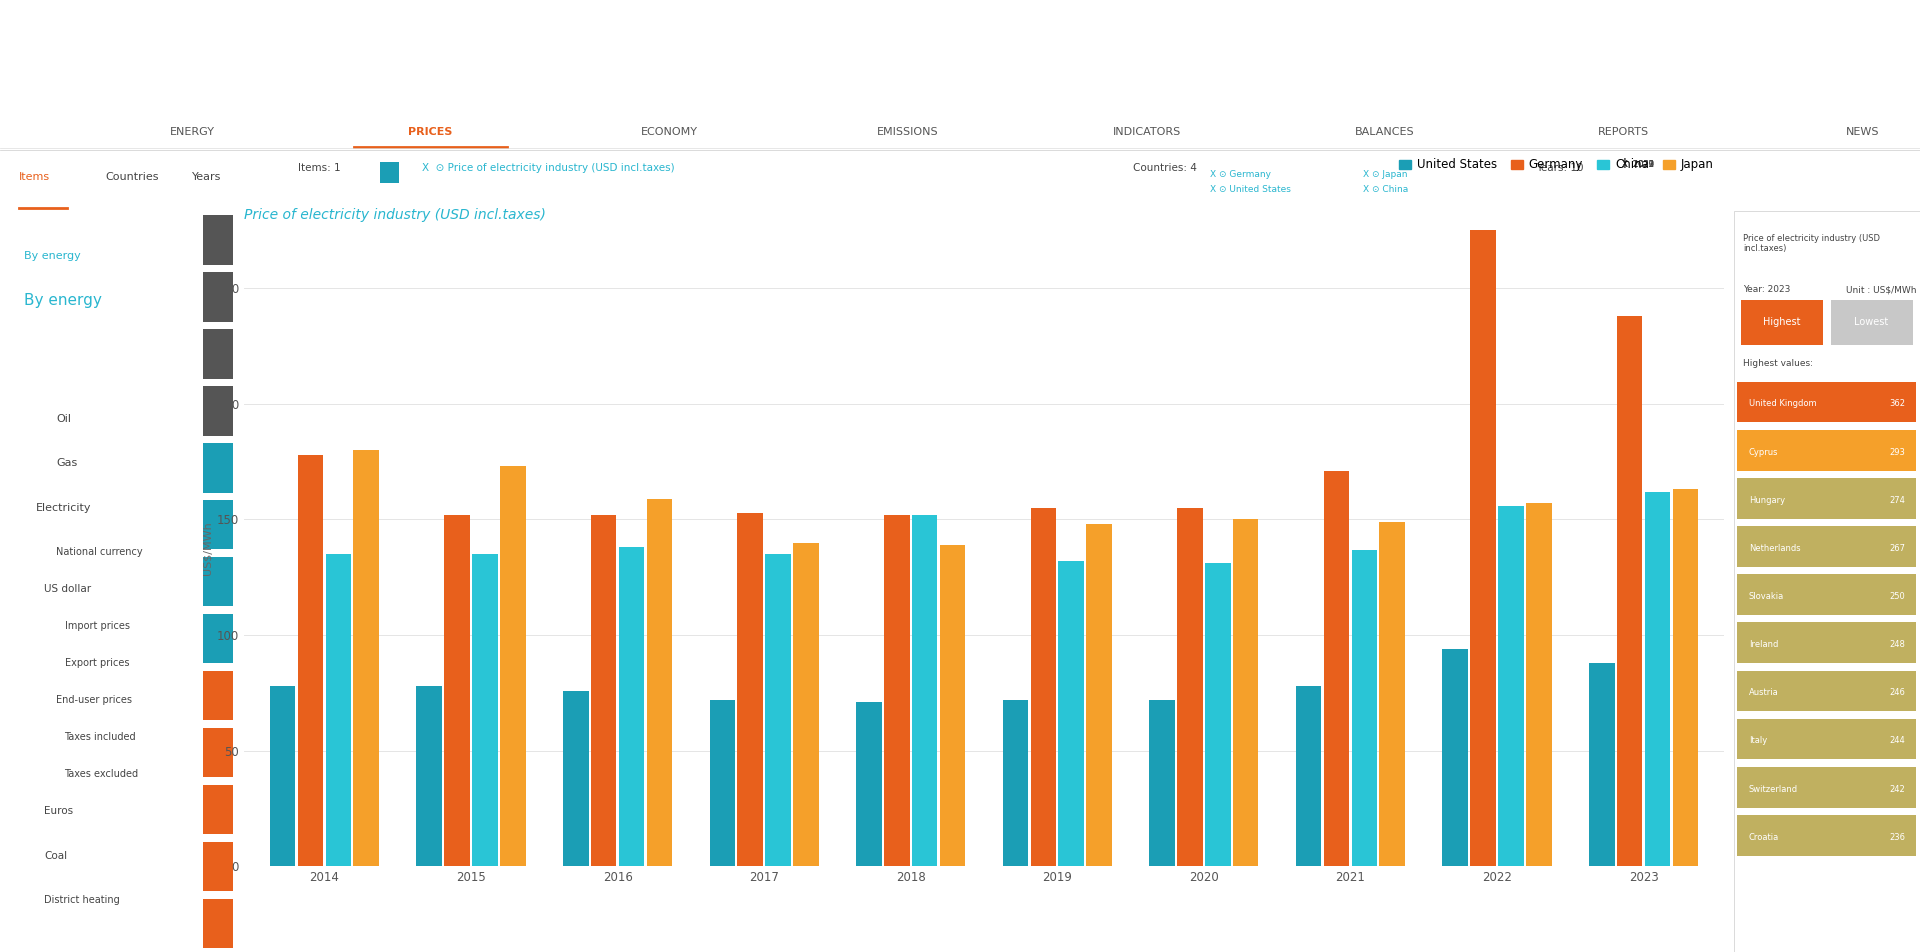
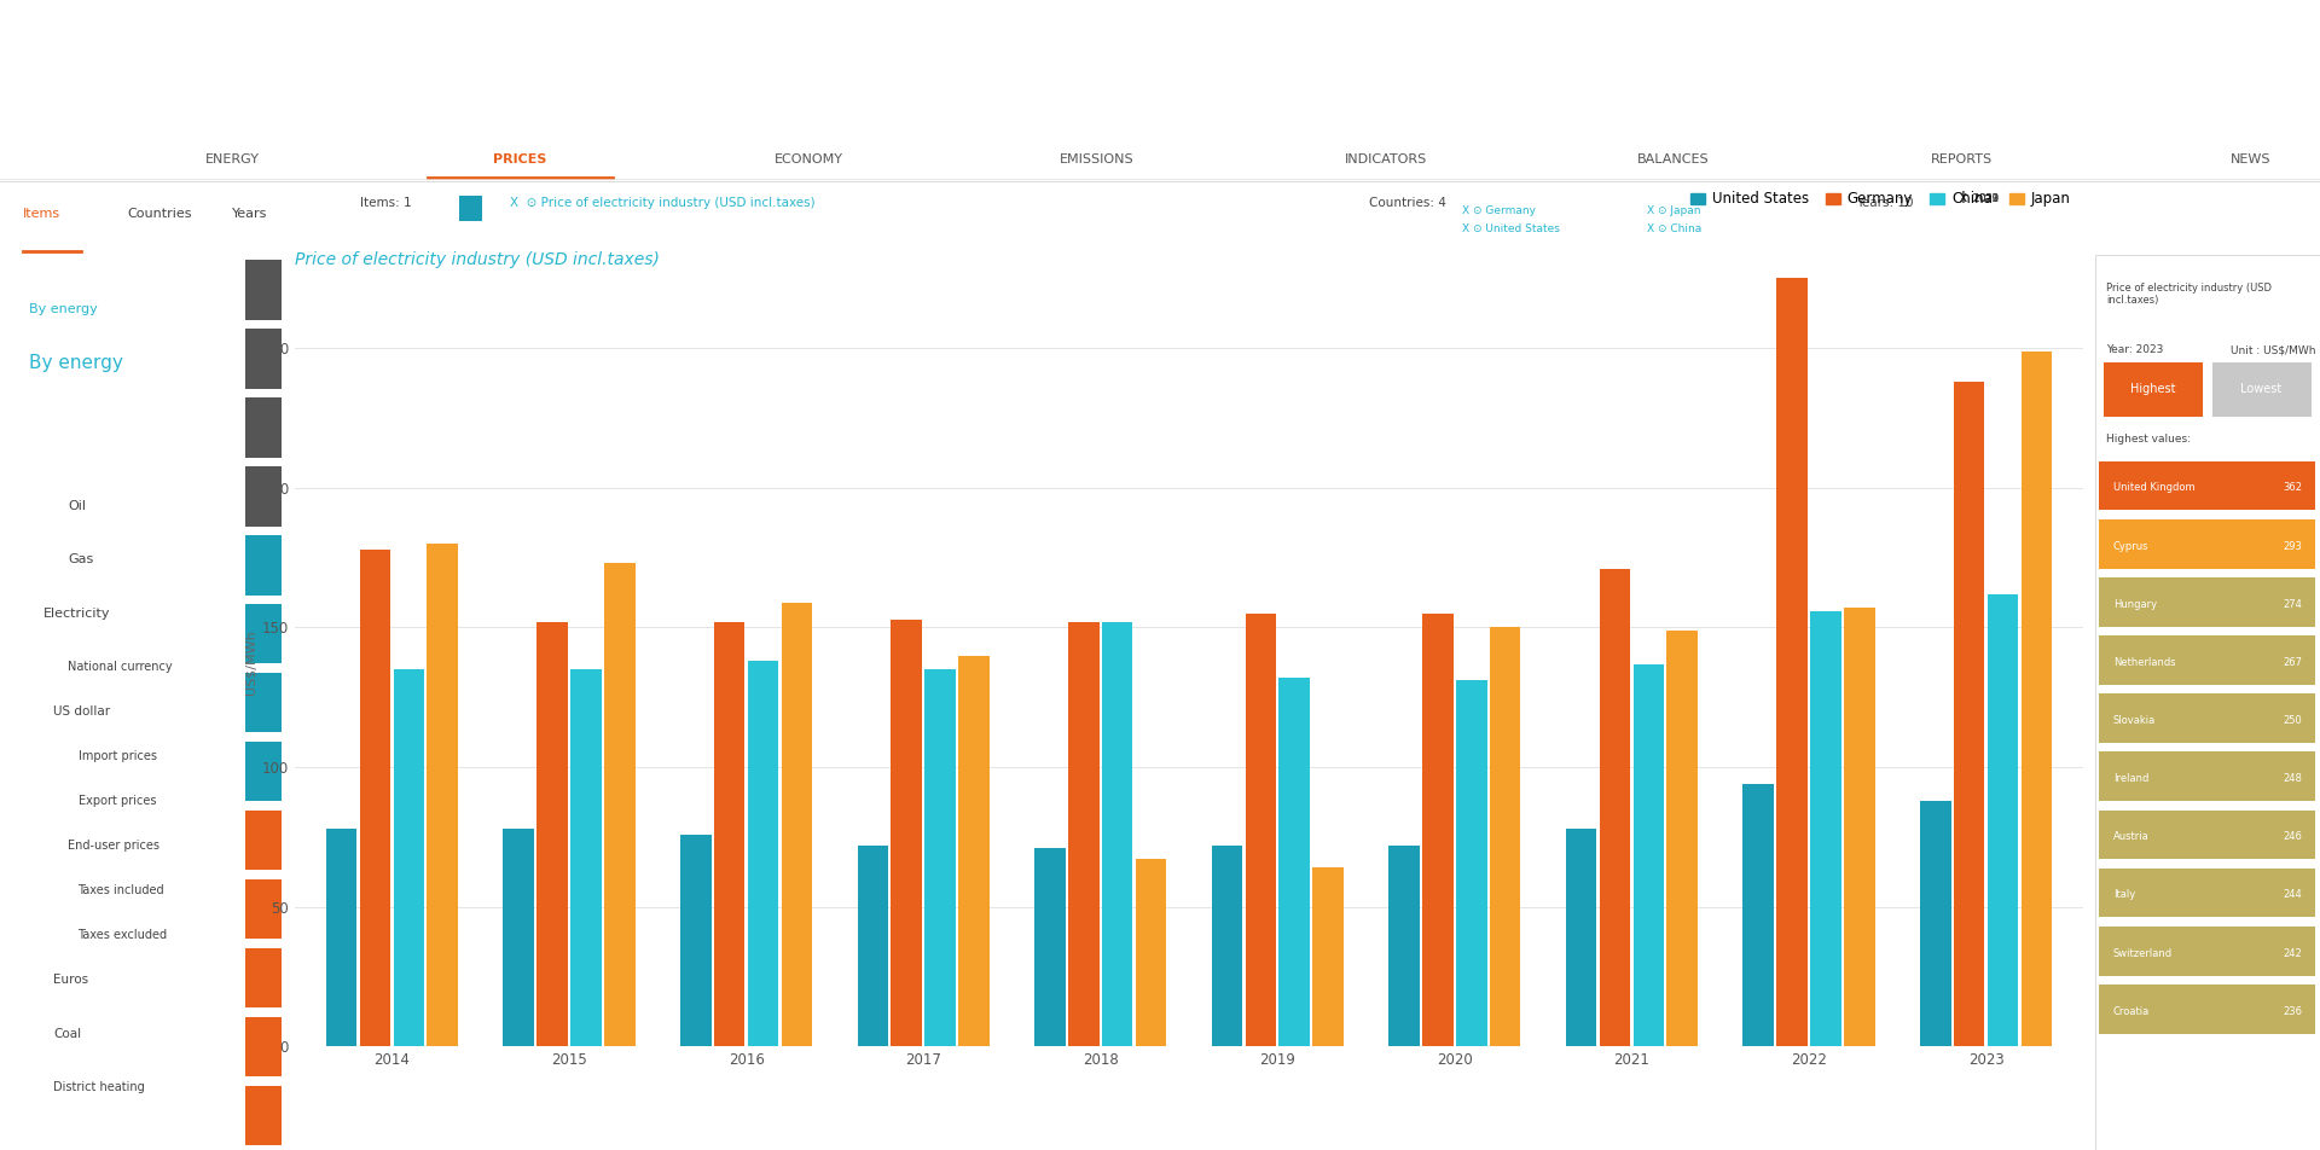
Japan/2018: 139 -> 67
Japan/2019: 148 -> 64
Japan/2023: 163 -> 249
